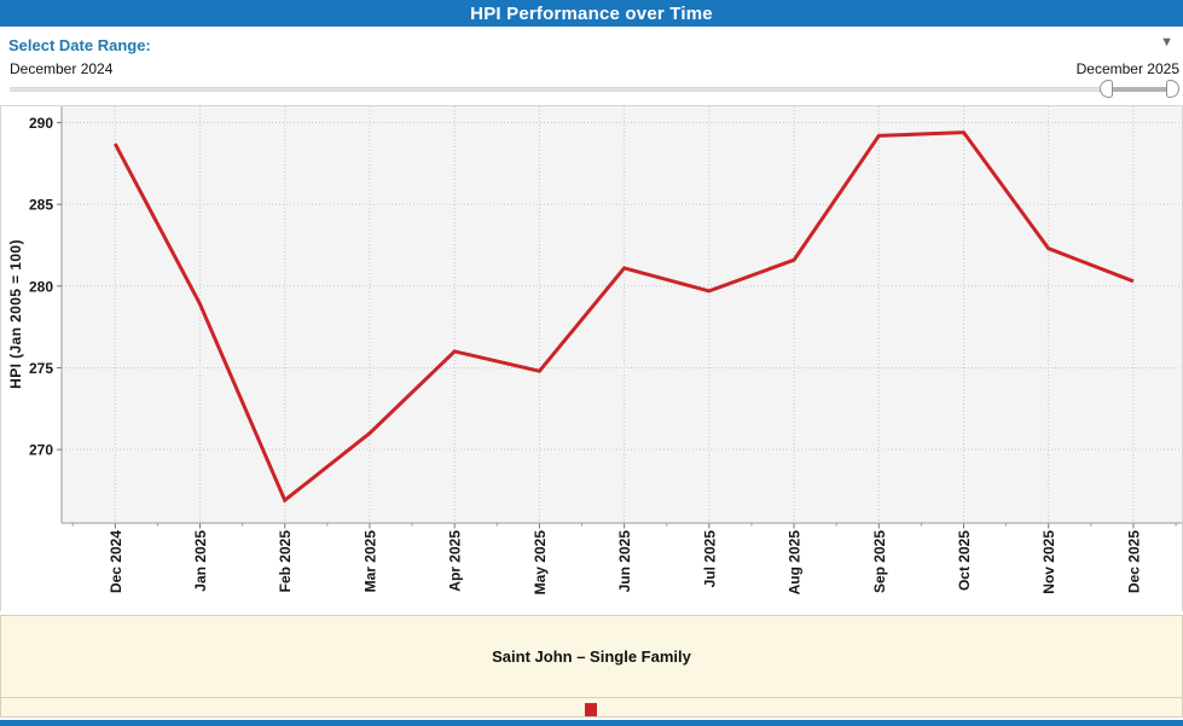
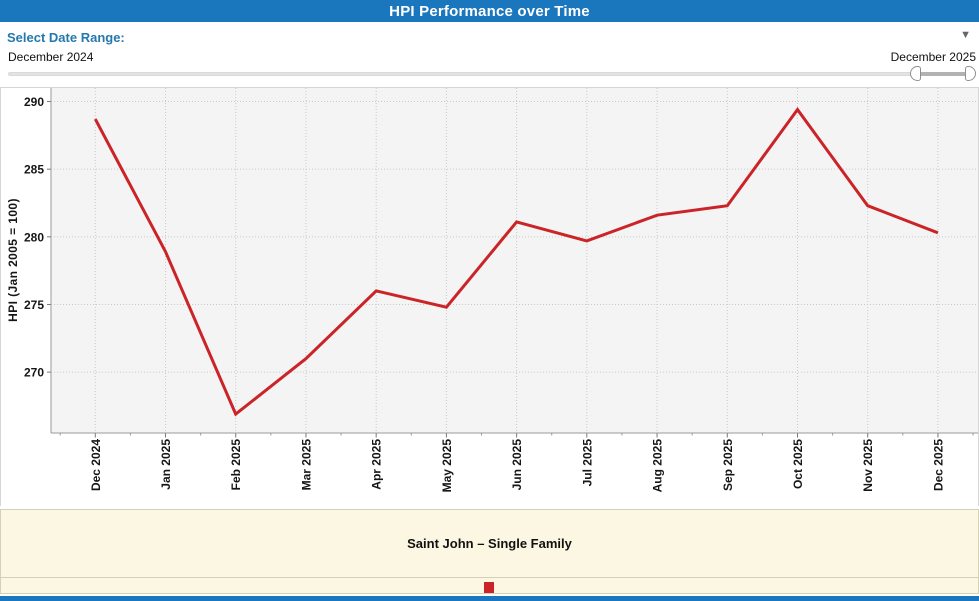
Sep 2025: 289.2 -> 282.3
